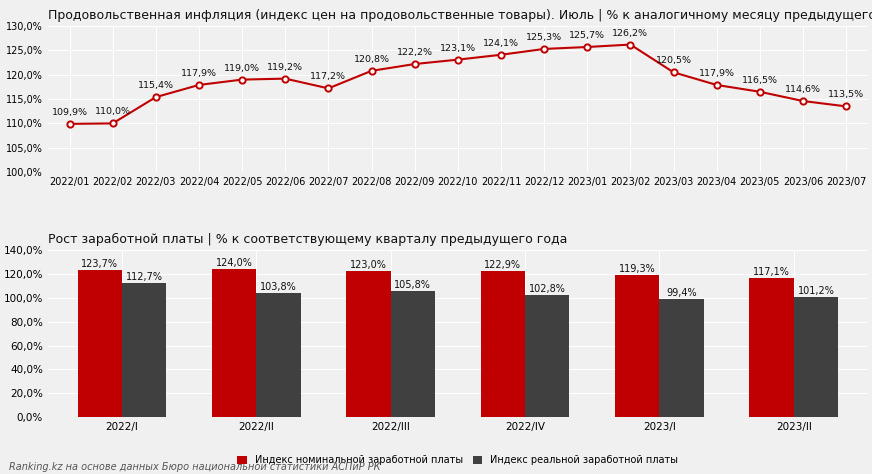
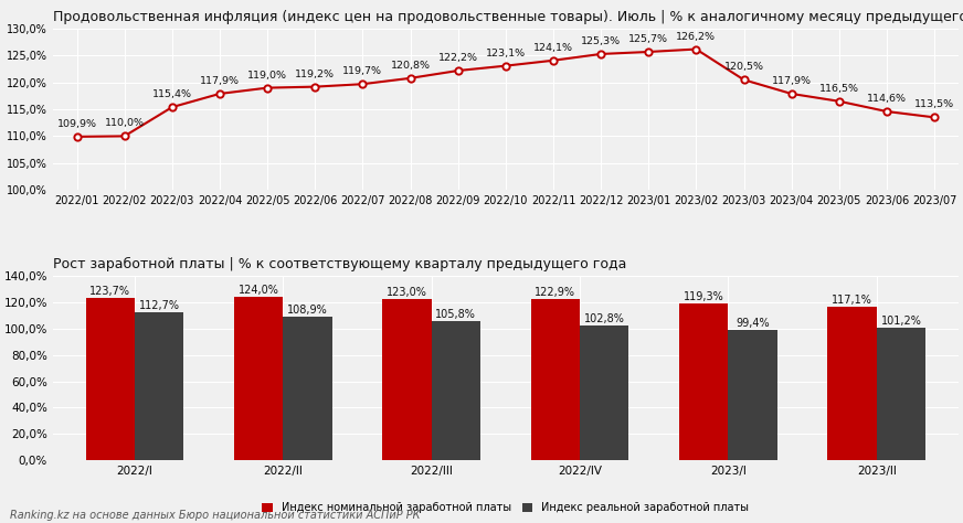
2022/07: 117,2% -> 119,7%
Индекс реальной заработной платы/2022/II: 103,8% -> 108,9%
